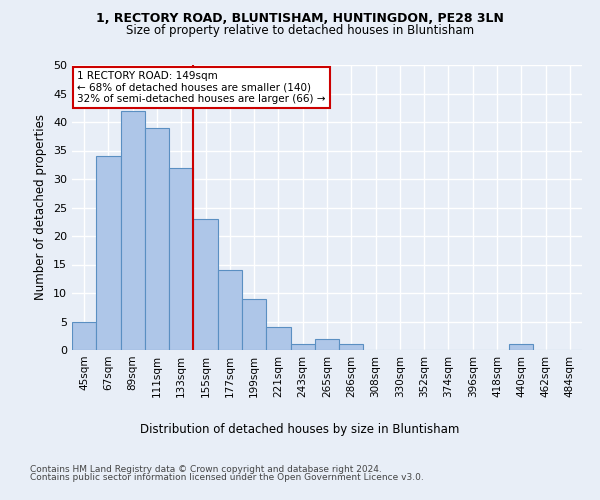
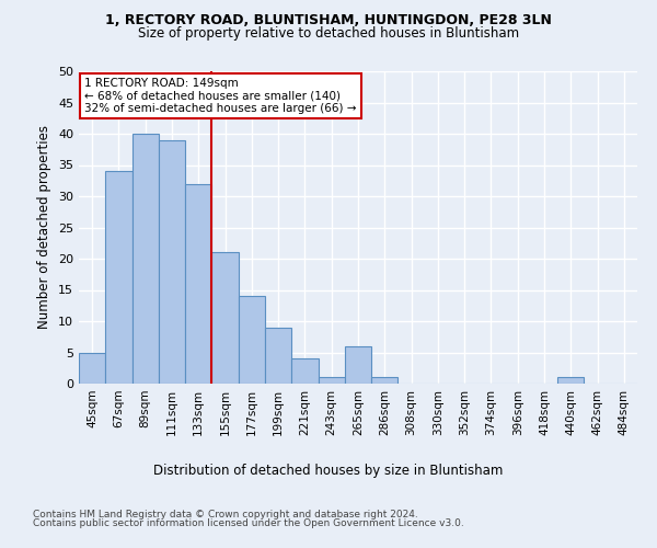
89sqm: 42 -> 40
155sqm: 23 -> 21
265sqm: 2 -> 6
